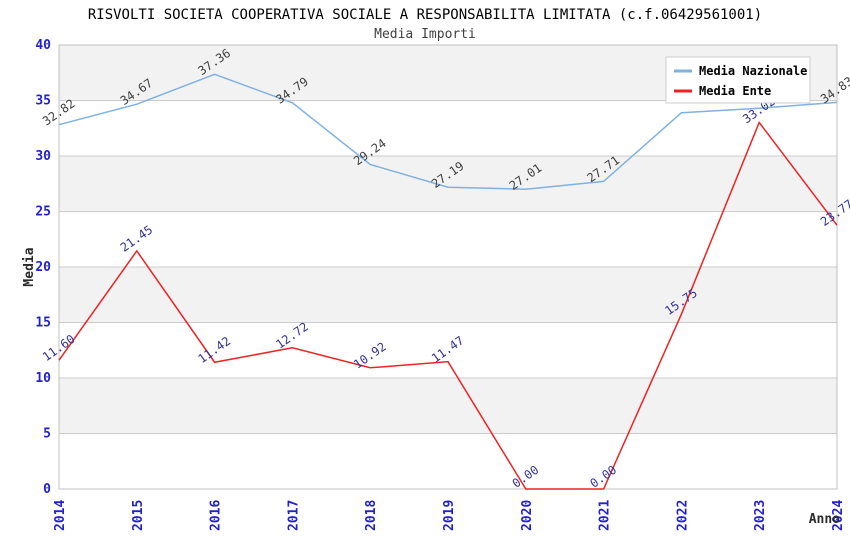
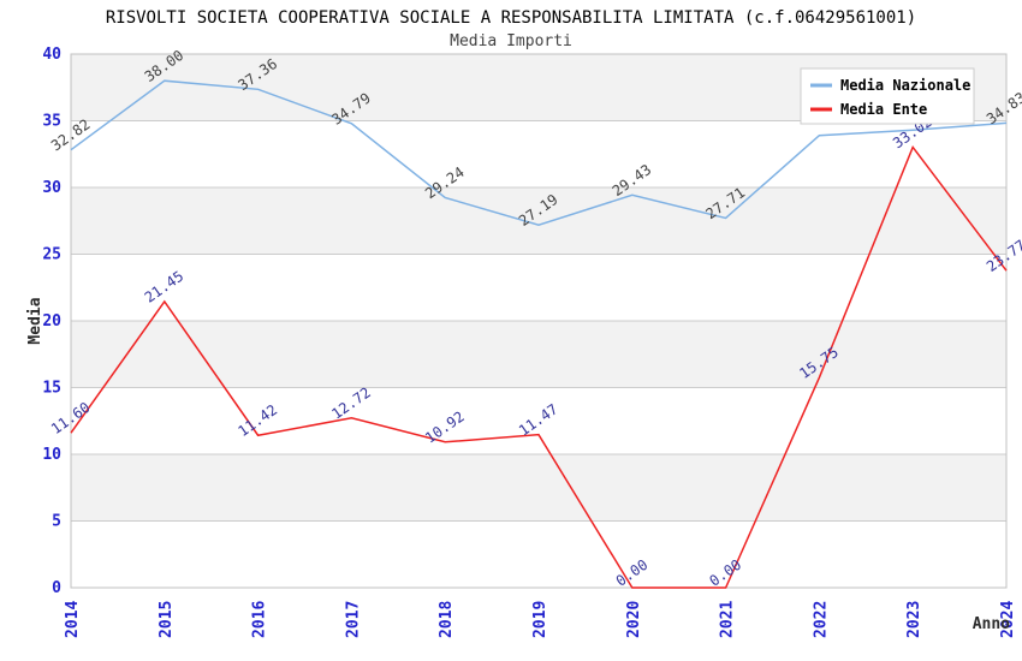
Media Nazionale/2015: 34.67 -> 38.00
Media Nazionale/2020: 27.01 -> 29.43
